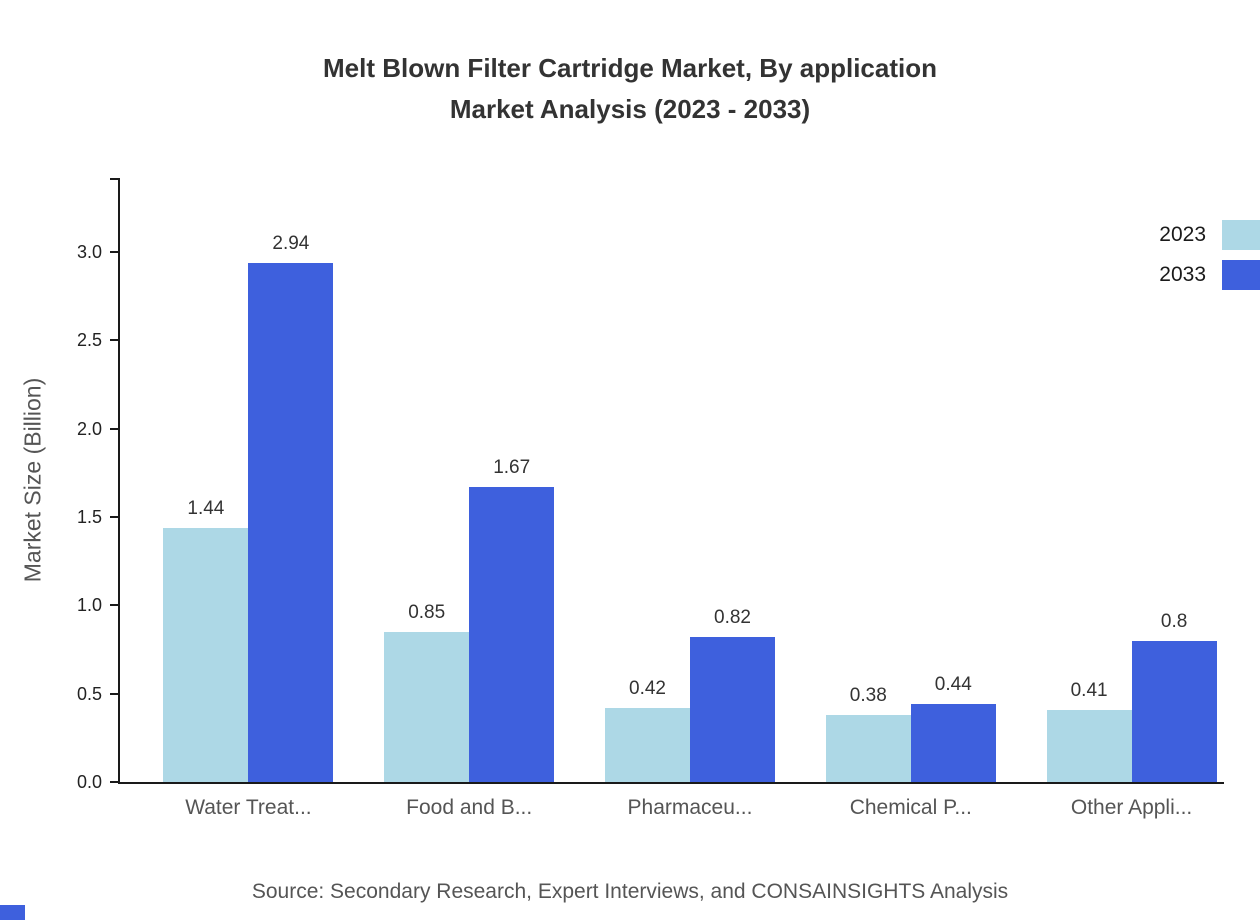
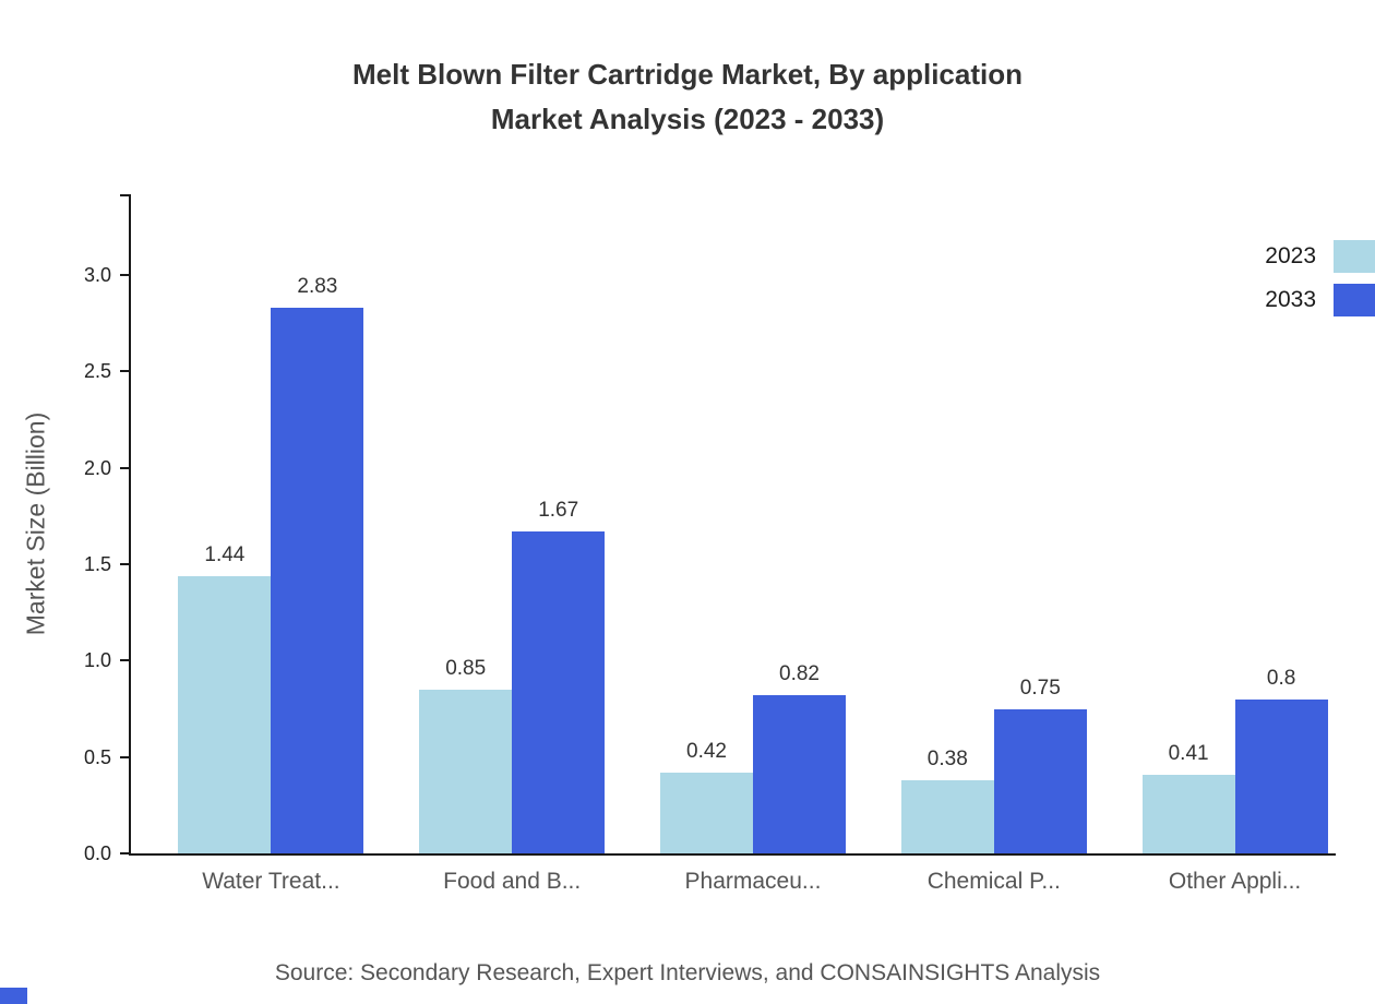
2033/Water Treat...: 2.94 -> 2.83
2033/Chemical P...: 0.44 -> 0.75
